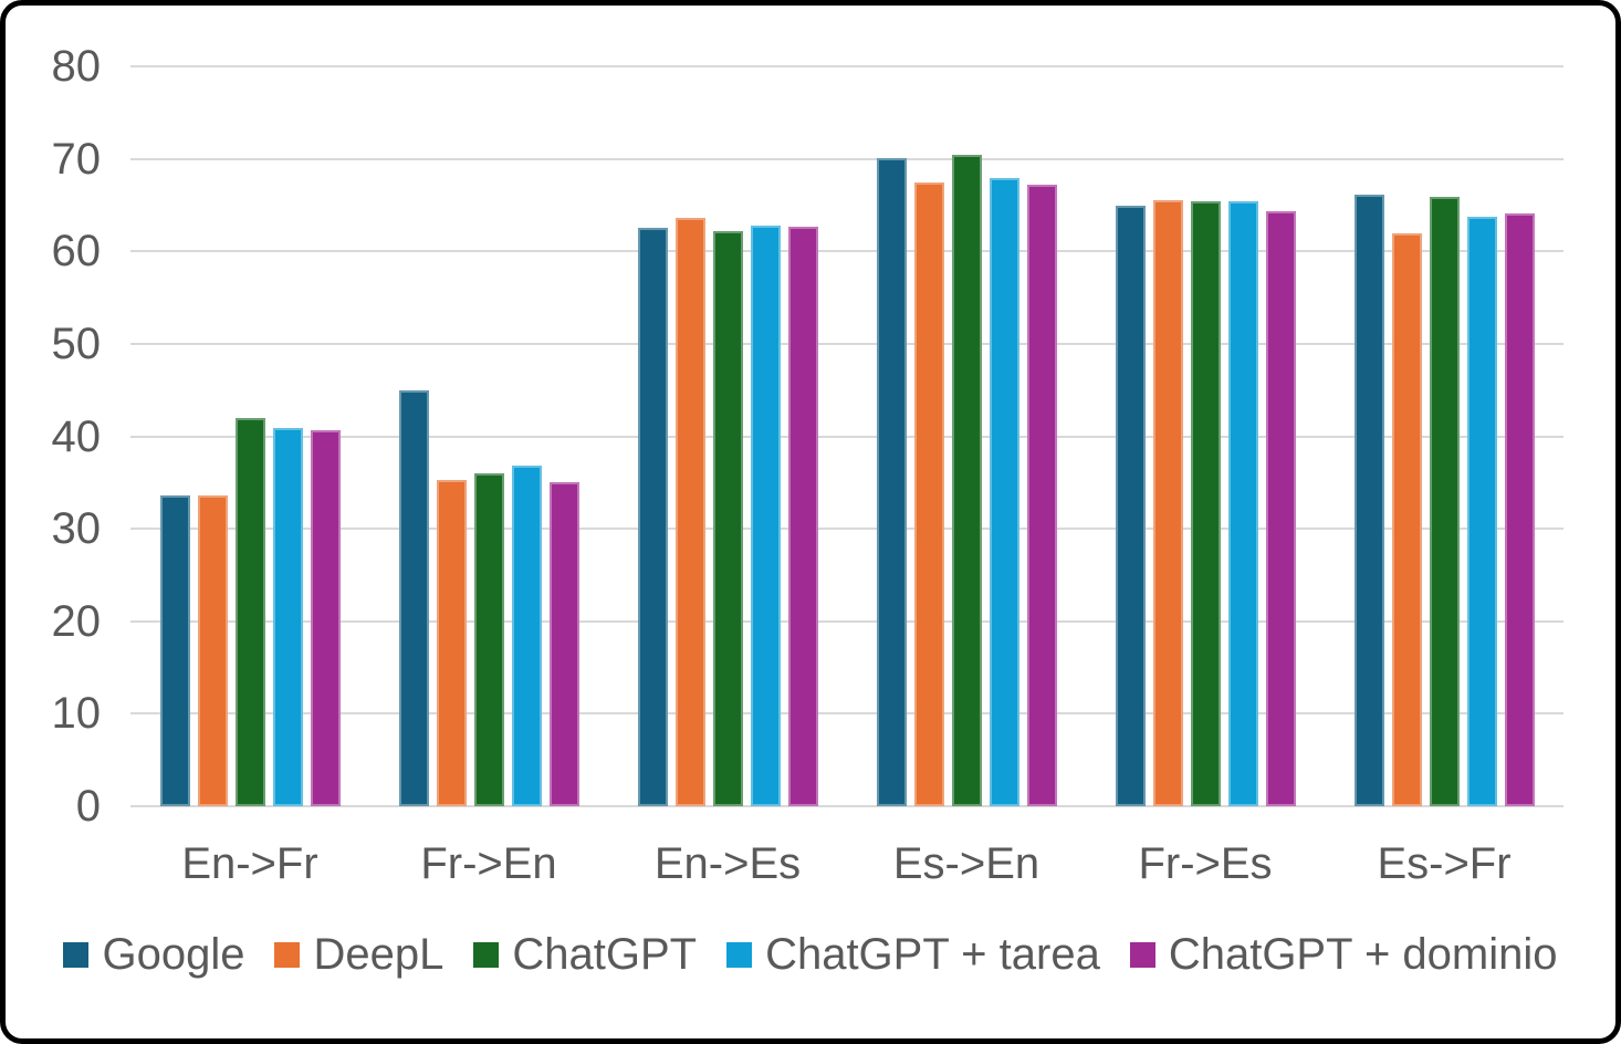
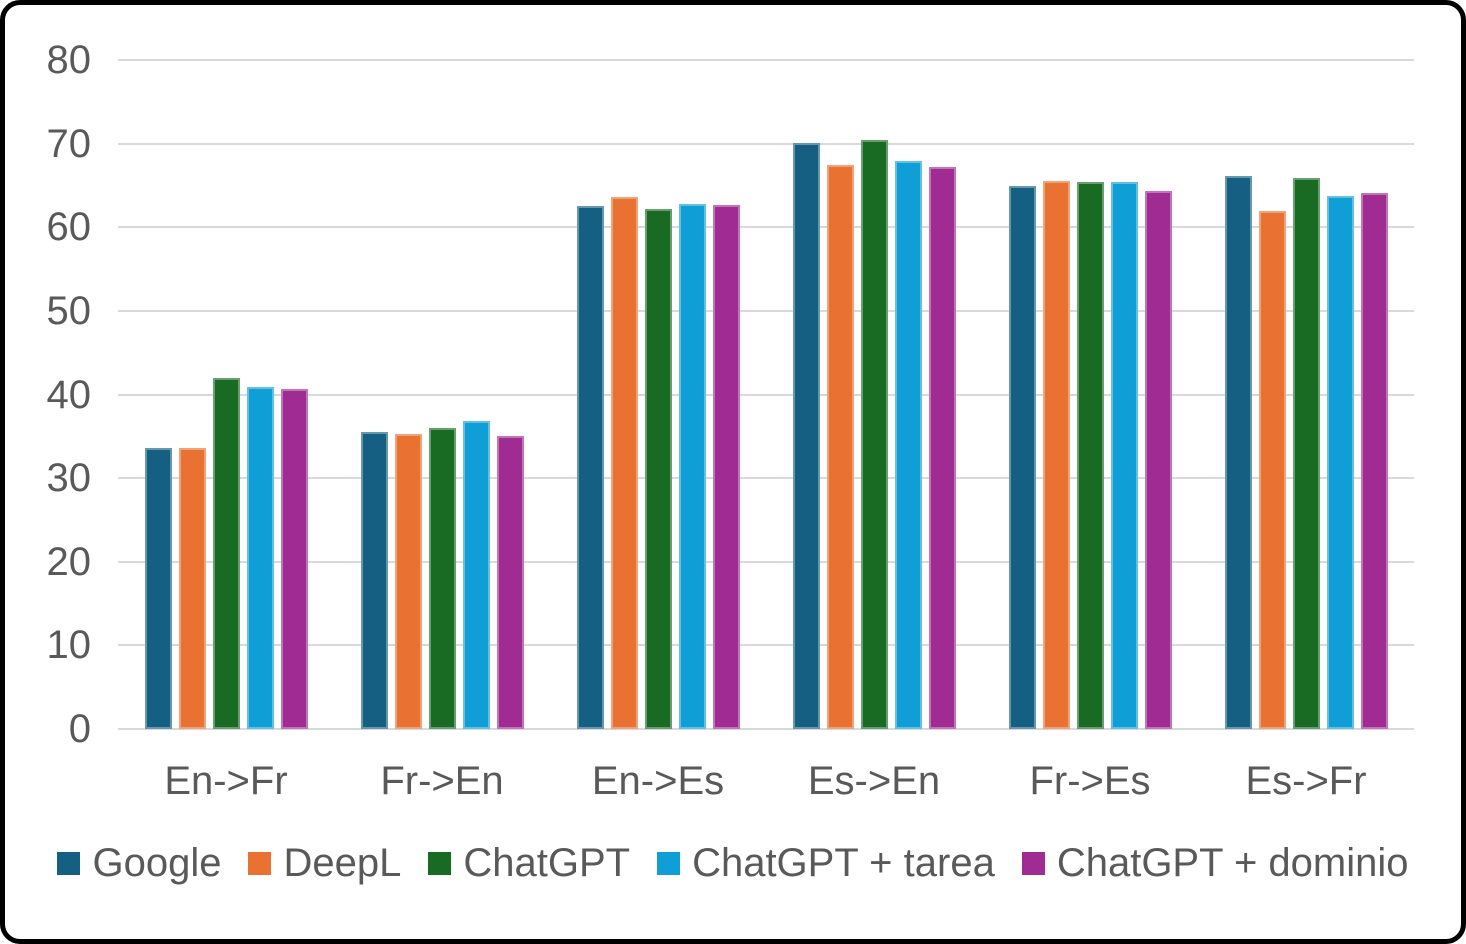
Google/Fr->En: 45 -> 36
